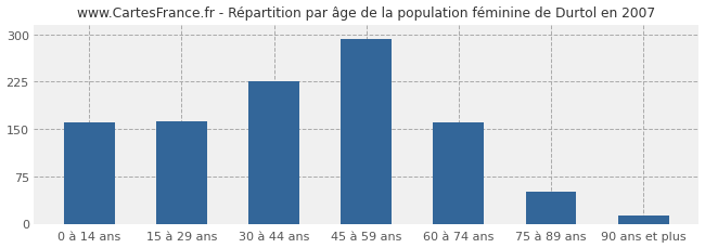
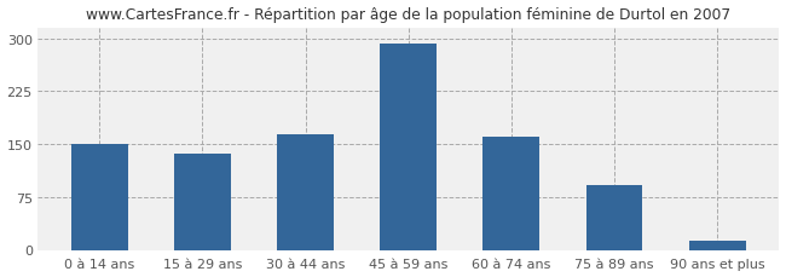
0 à 14 ans: 160 -> 150
15 à 29 ans: 162 -> 136
30 à 44 ans: 226 -> 164
75 à 89 ans: 50 -> 91
